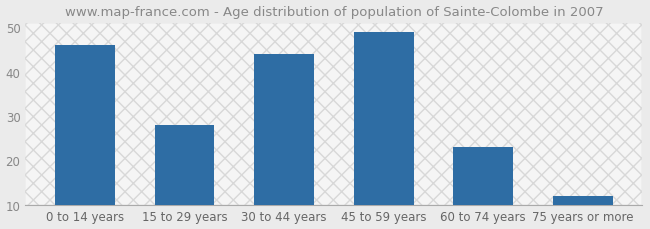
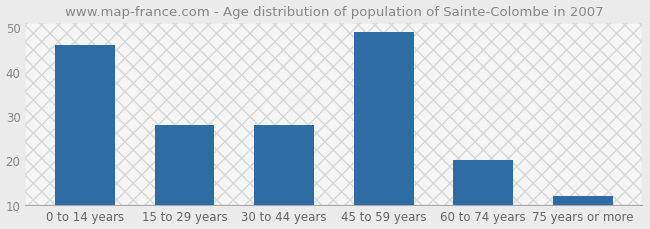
30 to 44 years: 44 -> 28
60 to 74 years: 23 -> 20
